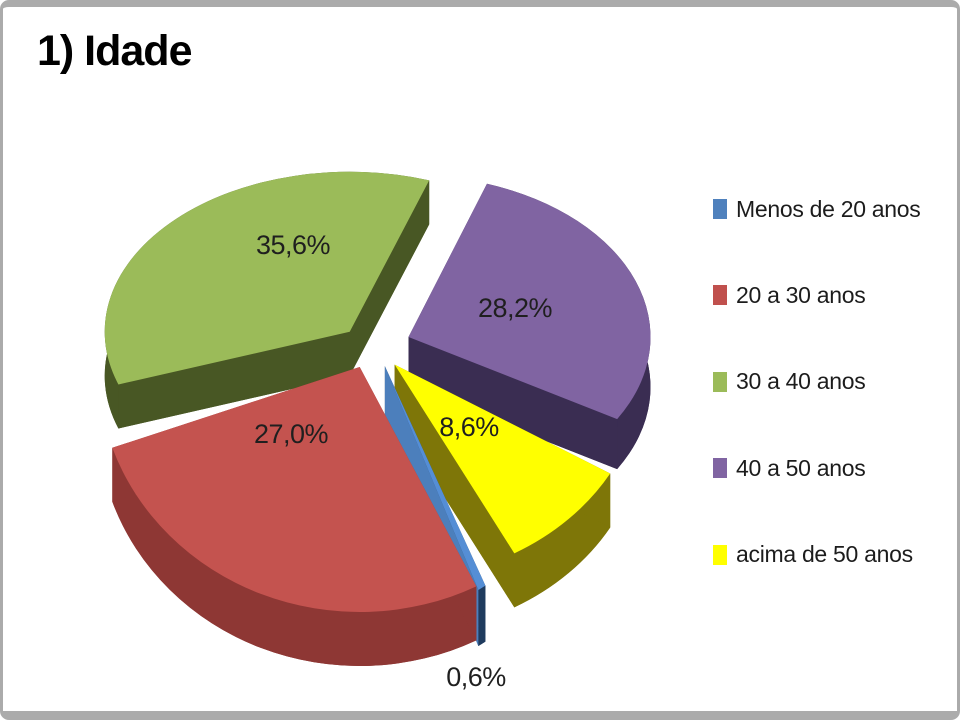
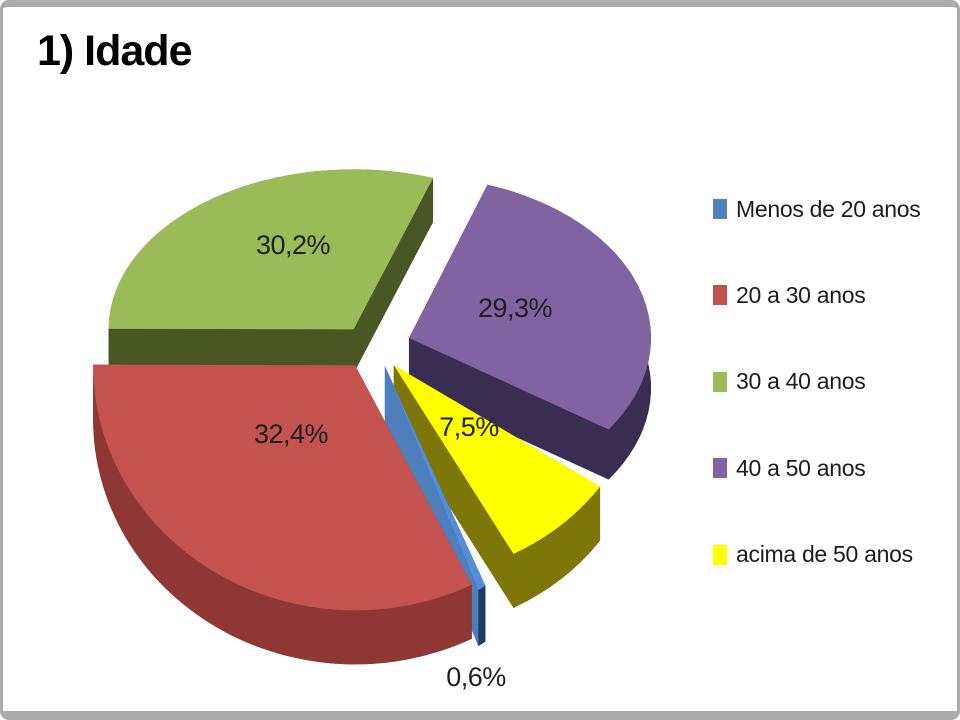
20 a 30 anos: 27,0% -> 32,4%
30 a 40 anos: 35,6% -> 30,2%
40 a 50 anos: 28,2% -> 29,3%
acima de 50 anos: 8,6% -> 7,5%
